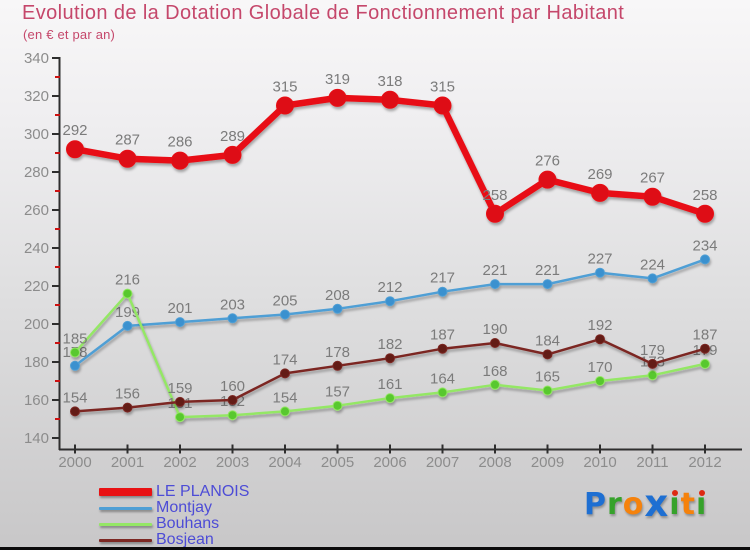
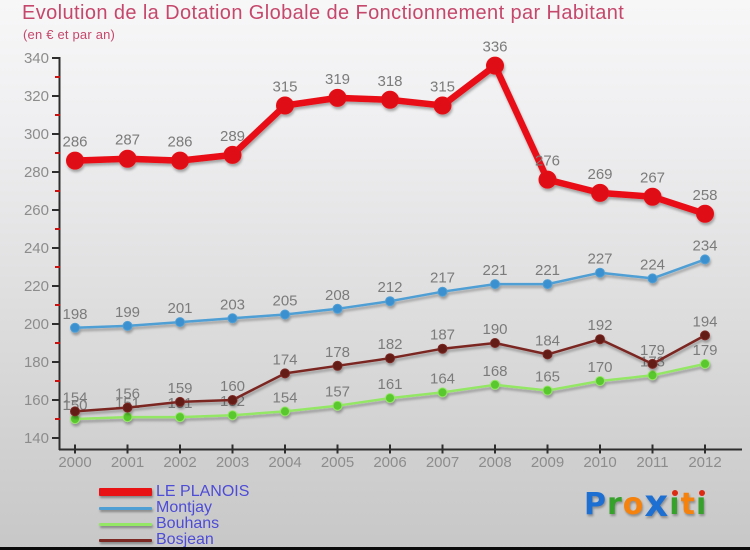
LE PLANOIS/2000: 292 -> 286
Montjay/2000: 178 -> 198
Bouhans/2000: 185 -> 150
Bouhans/2001: 216 -> 151
LE PLANOIS/2008: 258 -> 336
Bosjean/2012: 187 -> 194
